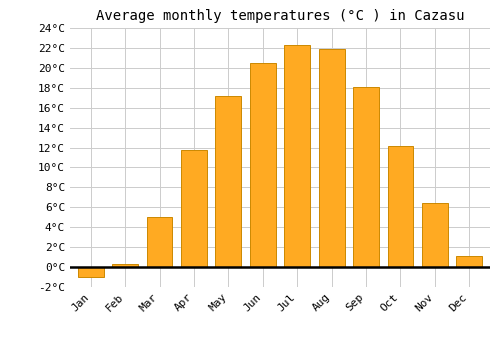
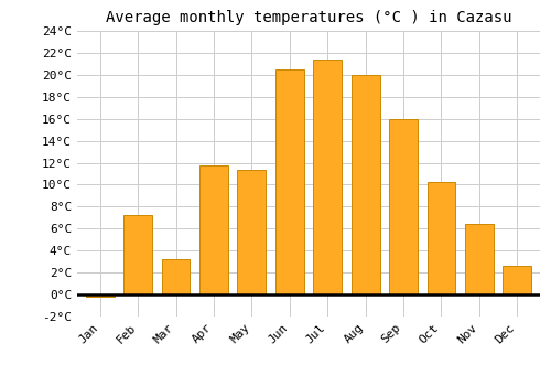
Jan: -1.0°C -> -0.2°C
Feb: 0.3°C -> 7.2°C
Mar: 5.0°C -> 3.2°C
May: 17.2°C -> 11.4°C
Jul: 22.3°C -> 21.4°C
Aug: 21.9°C -> 20.0°C
Sep: 18.1°C -> 16.0°C
Oct: 12.2°C -> 10.2°C
Dec: 1.1°C -> 2.6°C
